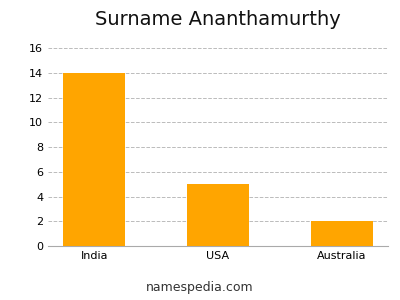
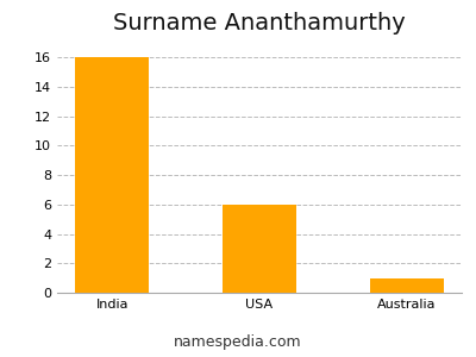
India: 14 -> 16
USA: 5 -> 6
Australia: 2 -> 1
